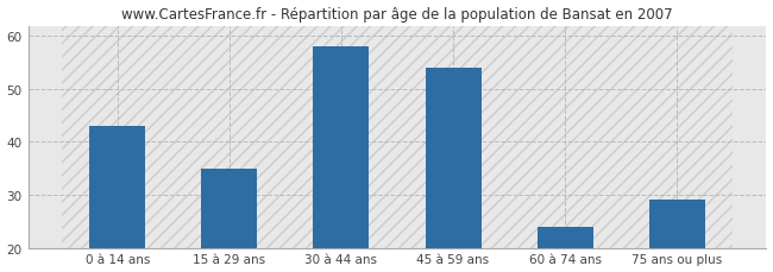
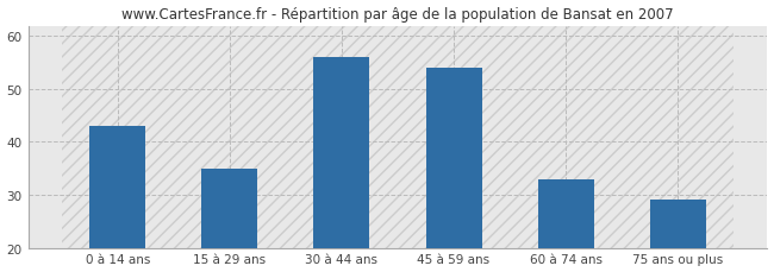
30 à 44 ans: 58 -> 56
60 à 74 ans: 24 -> 33
